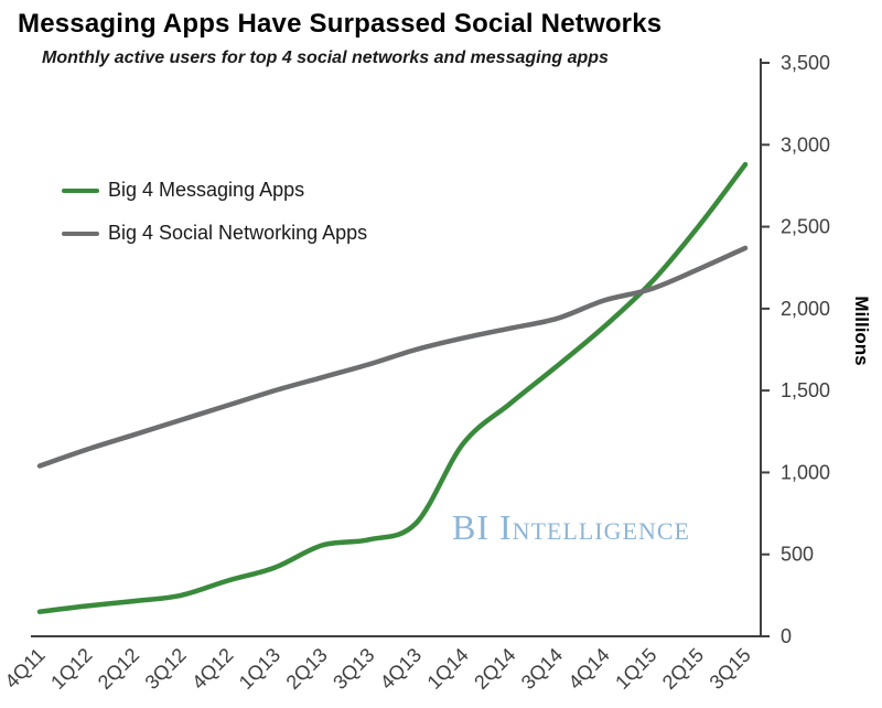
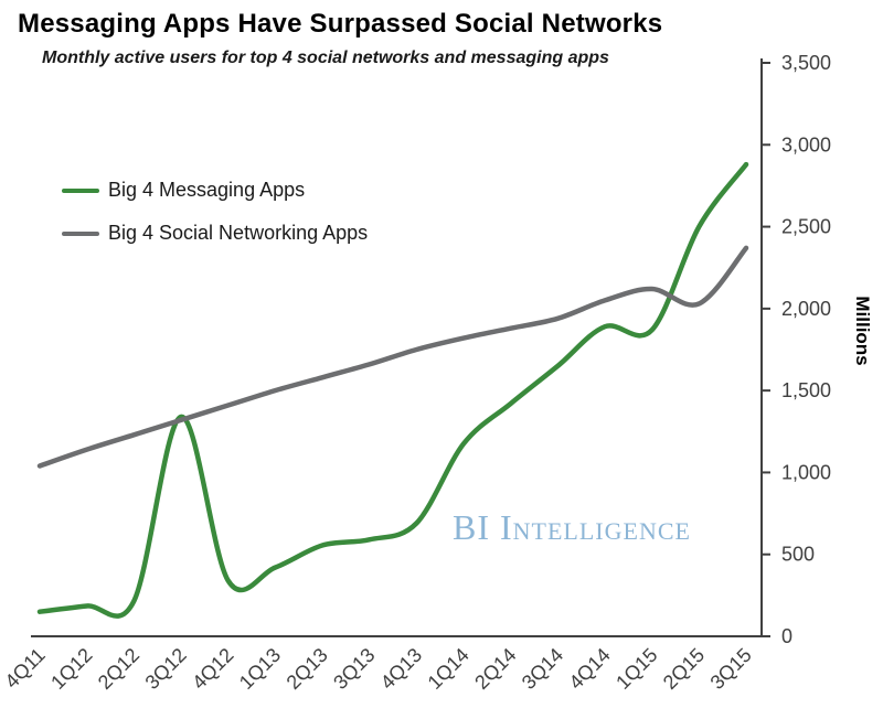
Big 4 Messaging Apps/3Q12: 250 -> 1340
Big 4 Messaging Apps/1Q15: 2160 -> 1870
Big 4 Social Networking Apps/2Q15: 2240 -> 2030
